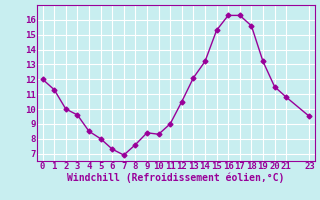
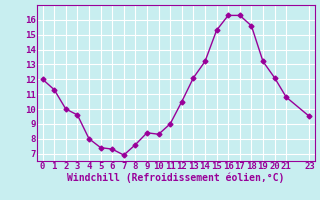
4: 8.5 -> 8.0
5: 8.0 -> 7.4
20: 11.5 -> 12.1
